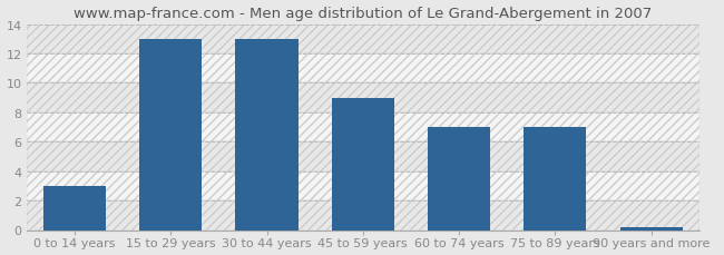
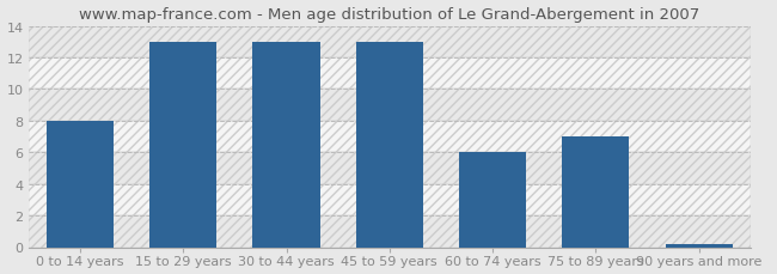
0 to 14 years: 3.0 -> 8.0
45 to 59 years: 9.0 -> 13.0
60 to 74 years: 7.0 -> 6.0
